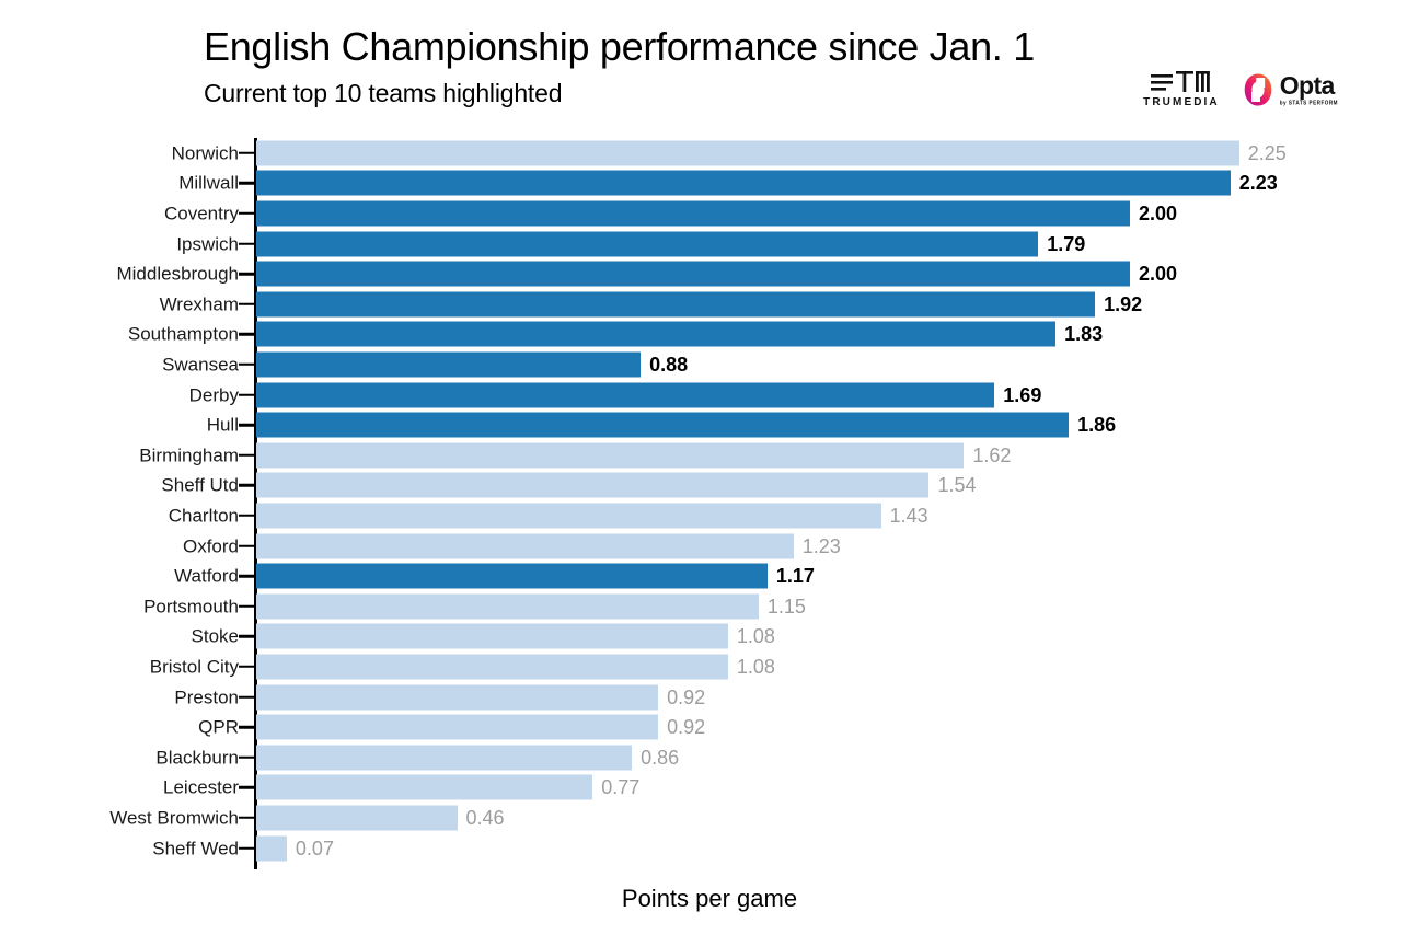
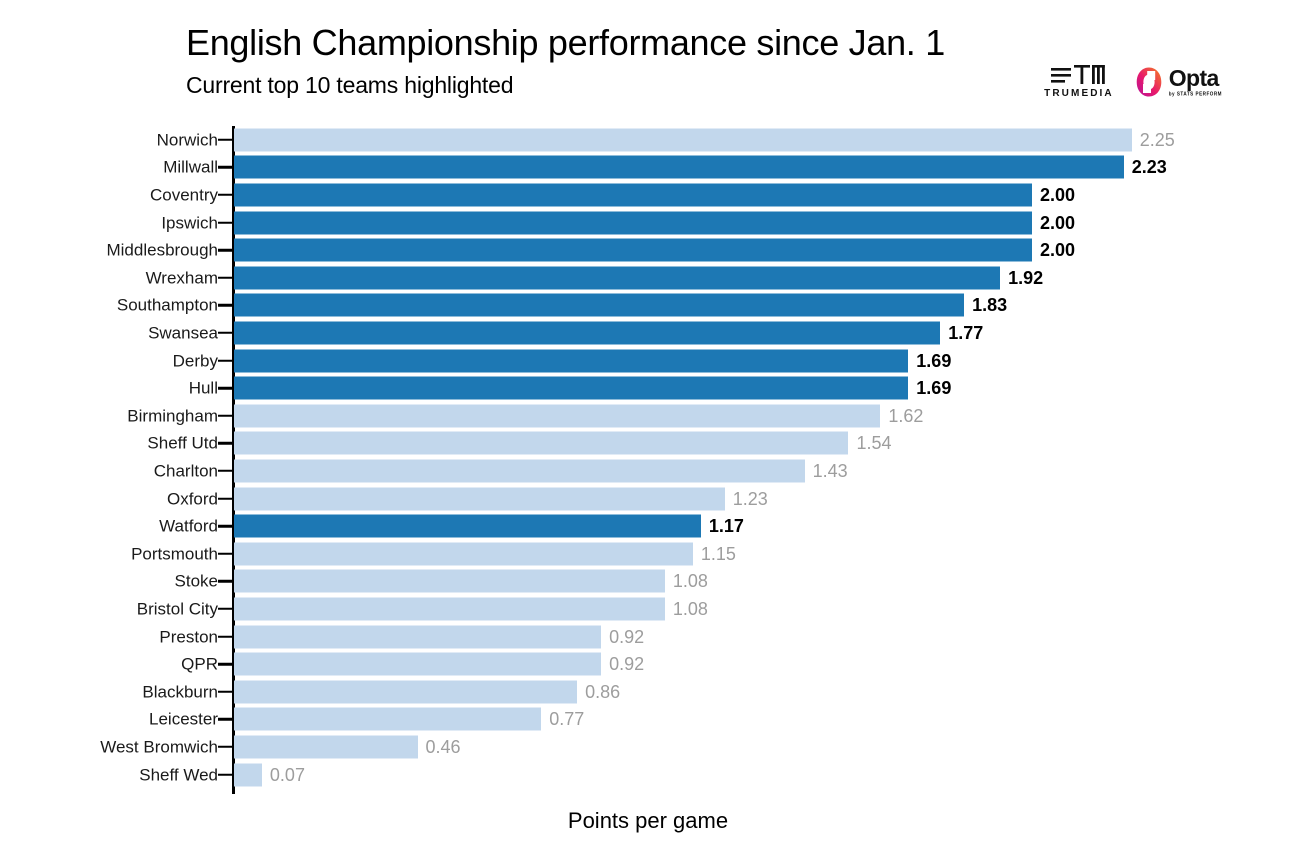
Ipswich: 1.79 -> 2.00
Swansea: 0.88 -> 1.77
Hull: 1.86 -> 1.69
